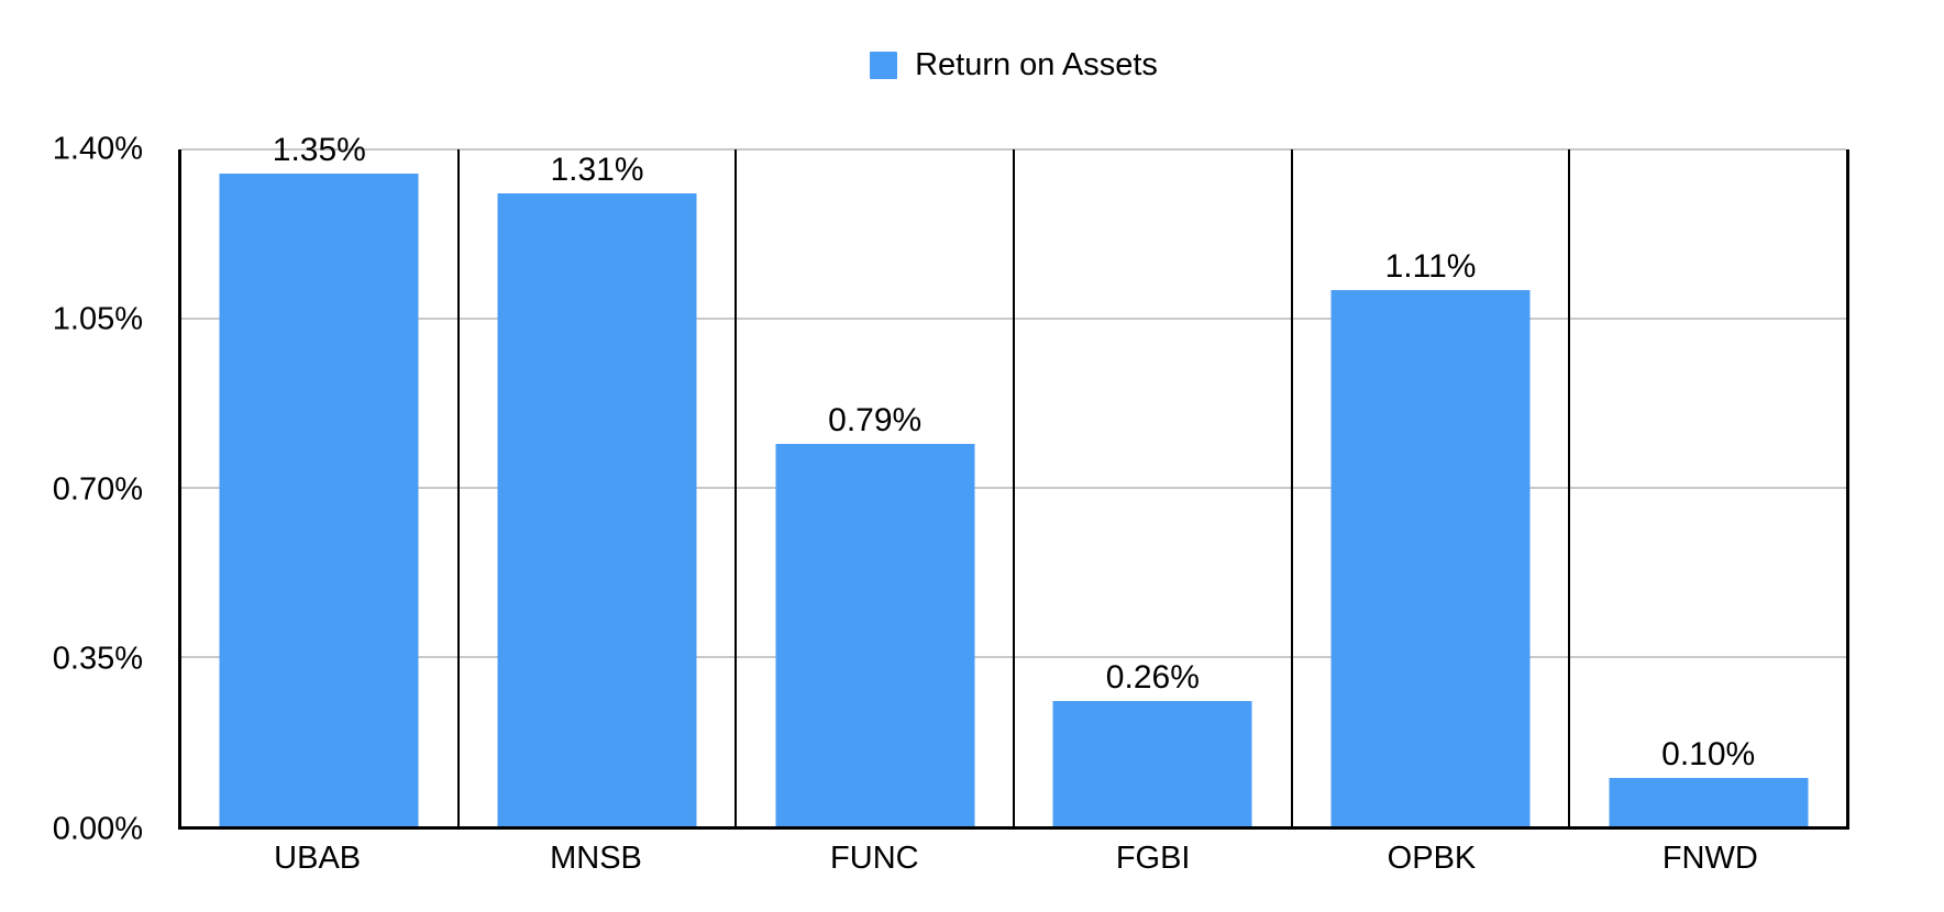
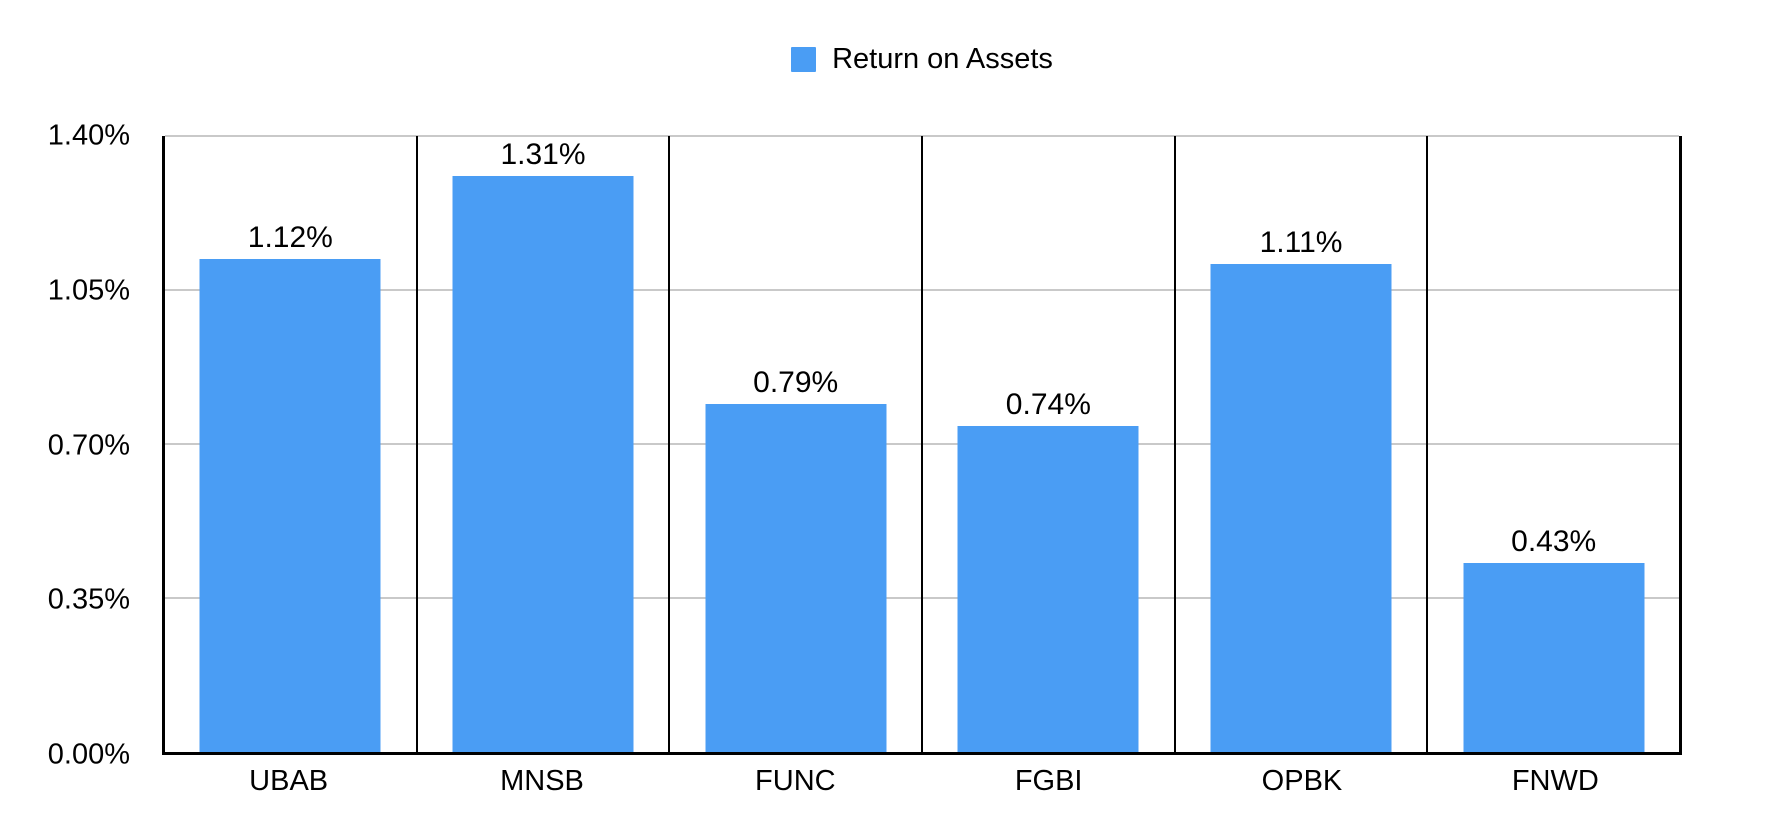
UBAB: 1.35% -> 1.12%
FGBI: 0.26% -> 0.74%
FNWD: 0.10% -> 0.43%
